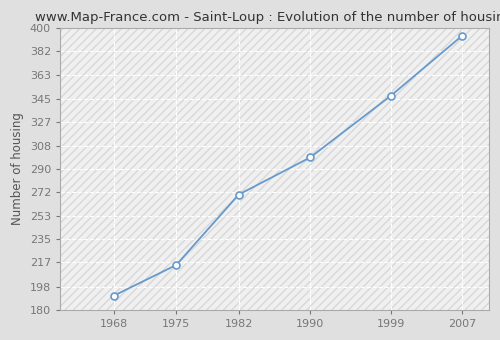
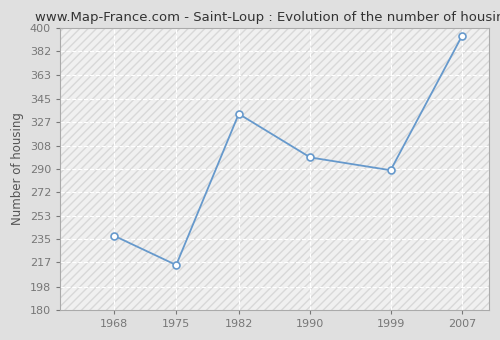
1968: 191 -> 238
1982: 270 -> 333
1999: 347 -> 289
